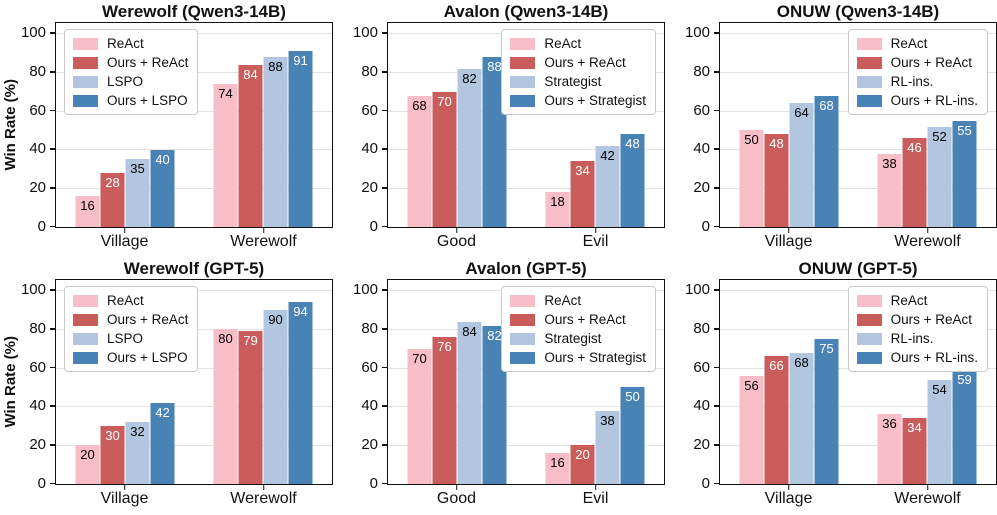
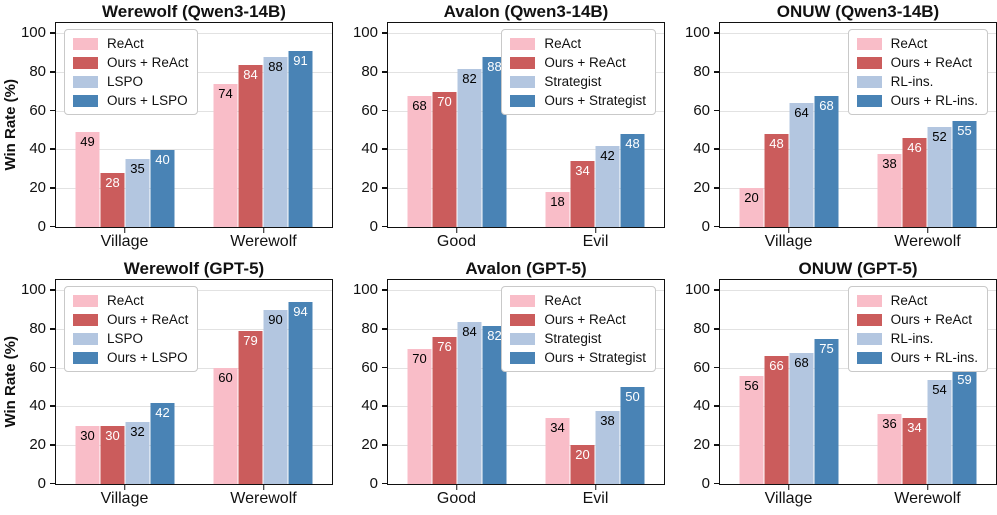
Werewolf (Qwen3-14B)/ReAct/Village: 16 -> 49
ONUW (Qwen3-14B)/ReAct/Village: 50 -> 20
Werewolf (GPT-5)/ReAct/Village: 20 -> 30
Werewolf (GPT-5)/ReAct/Werewolf: 80 -> 60
Avalon (GPT-5)/ReAct/Evil: 16 -> 34
